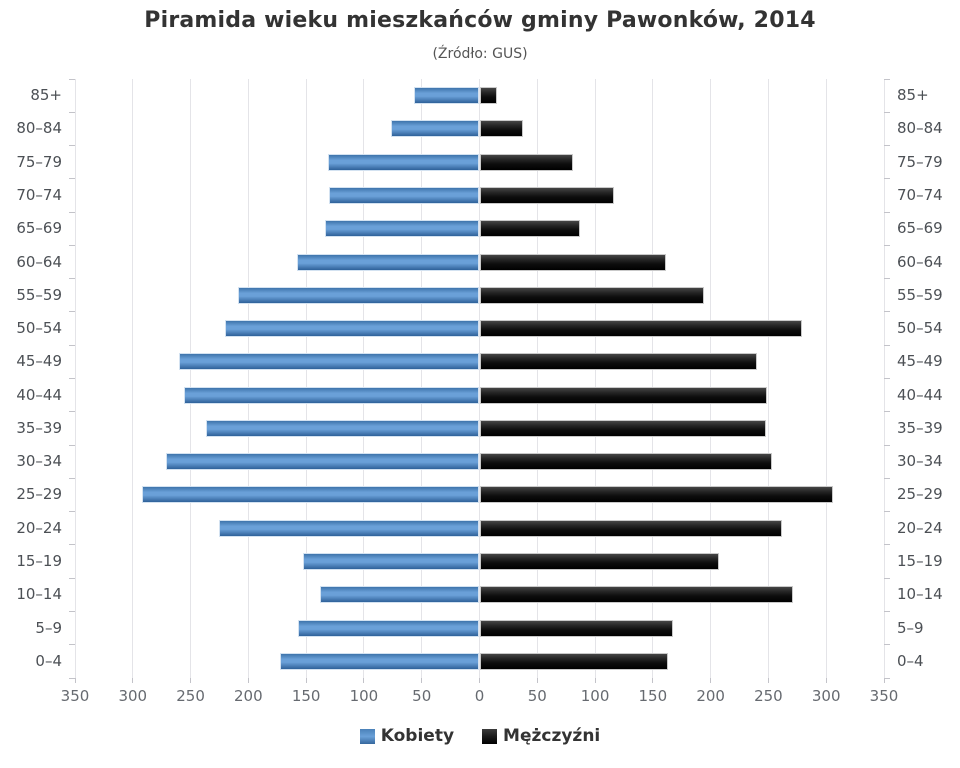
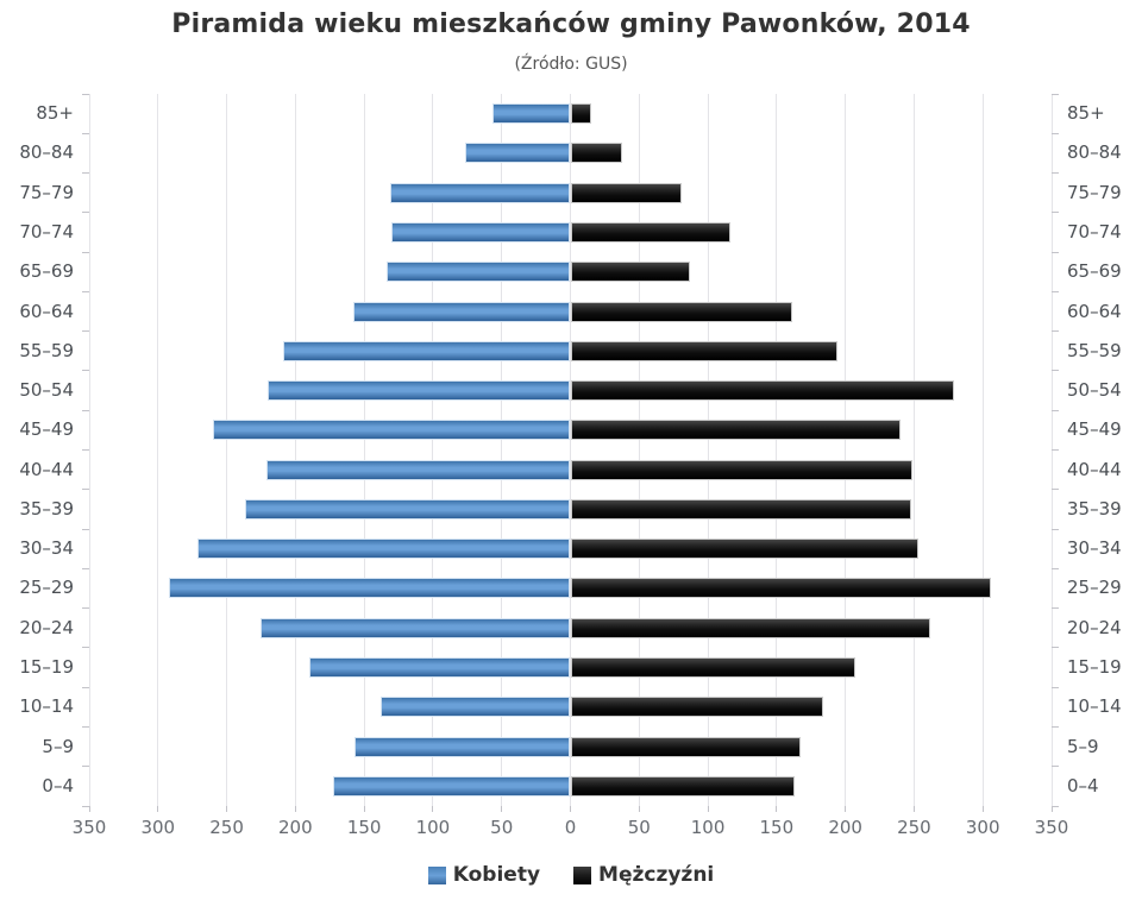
Kobiety/40–44: 256 -> 221
Kobiety/15–19: 153 -> 190
Mężczyźni/10–14: 271 -> 184
